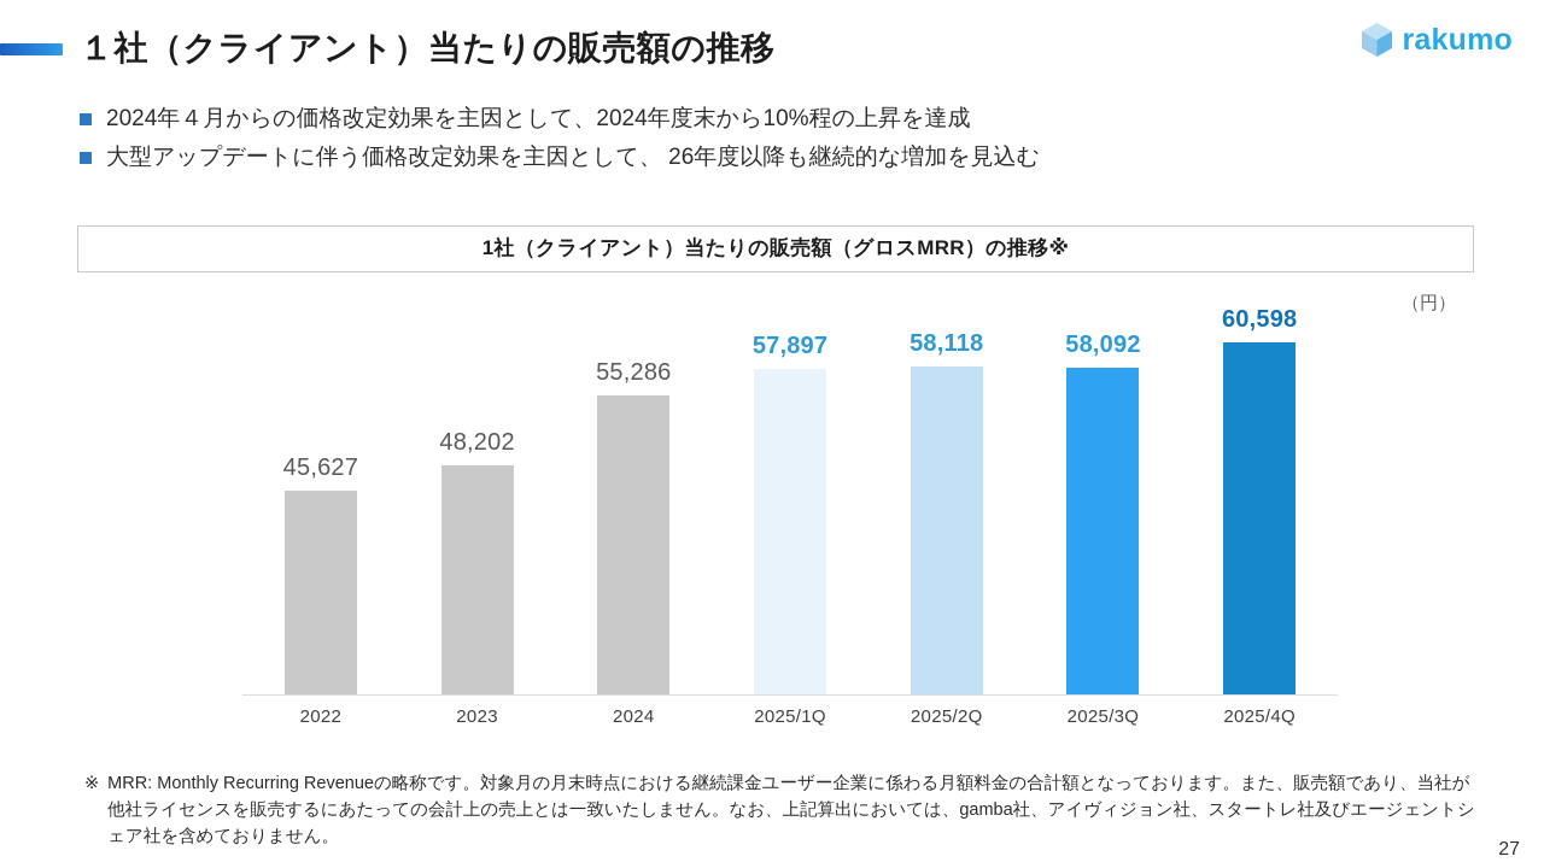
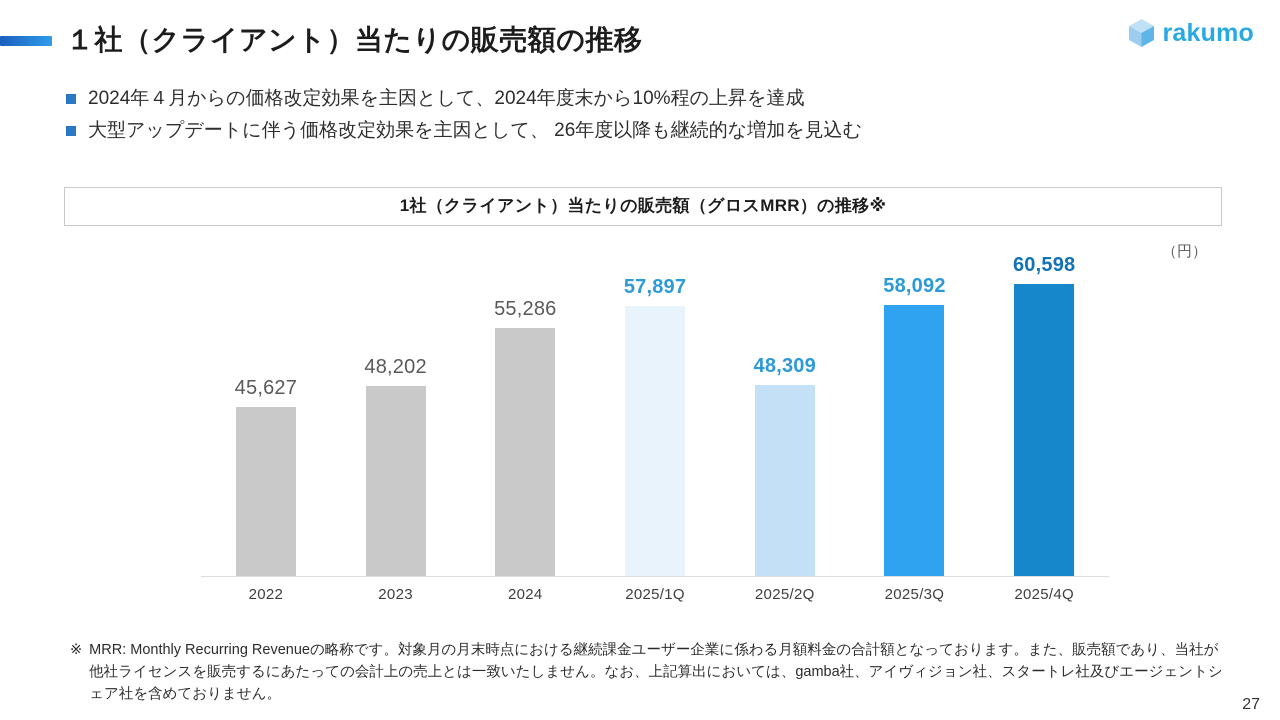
2025/2Q: 58,118 -> 48,309
